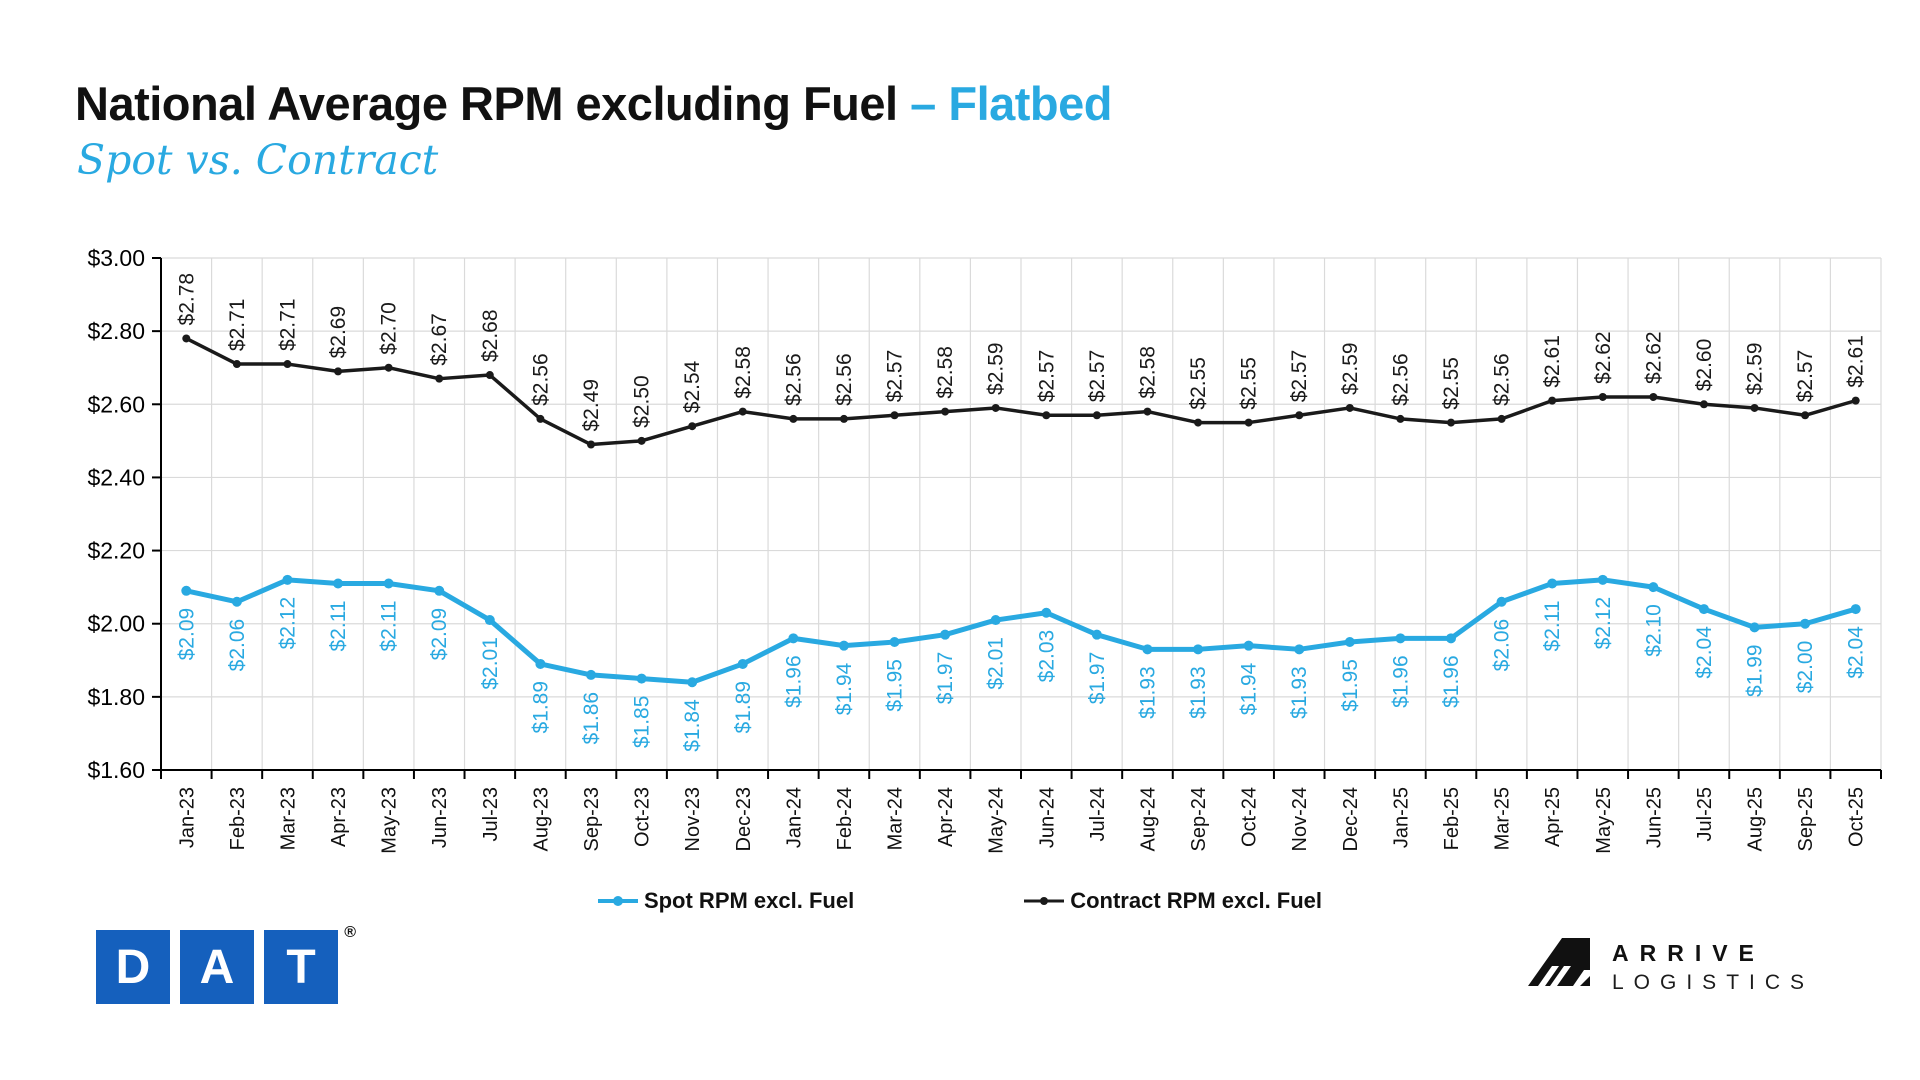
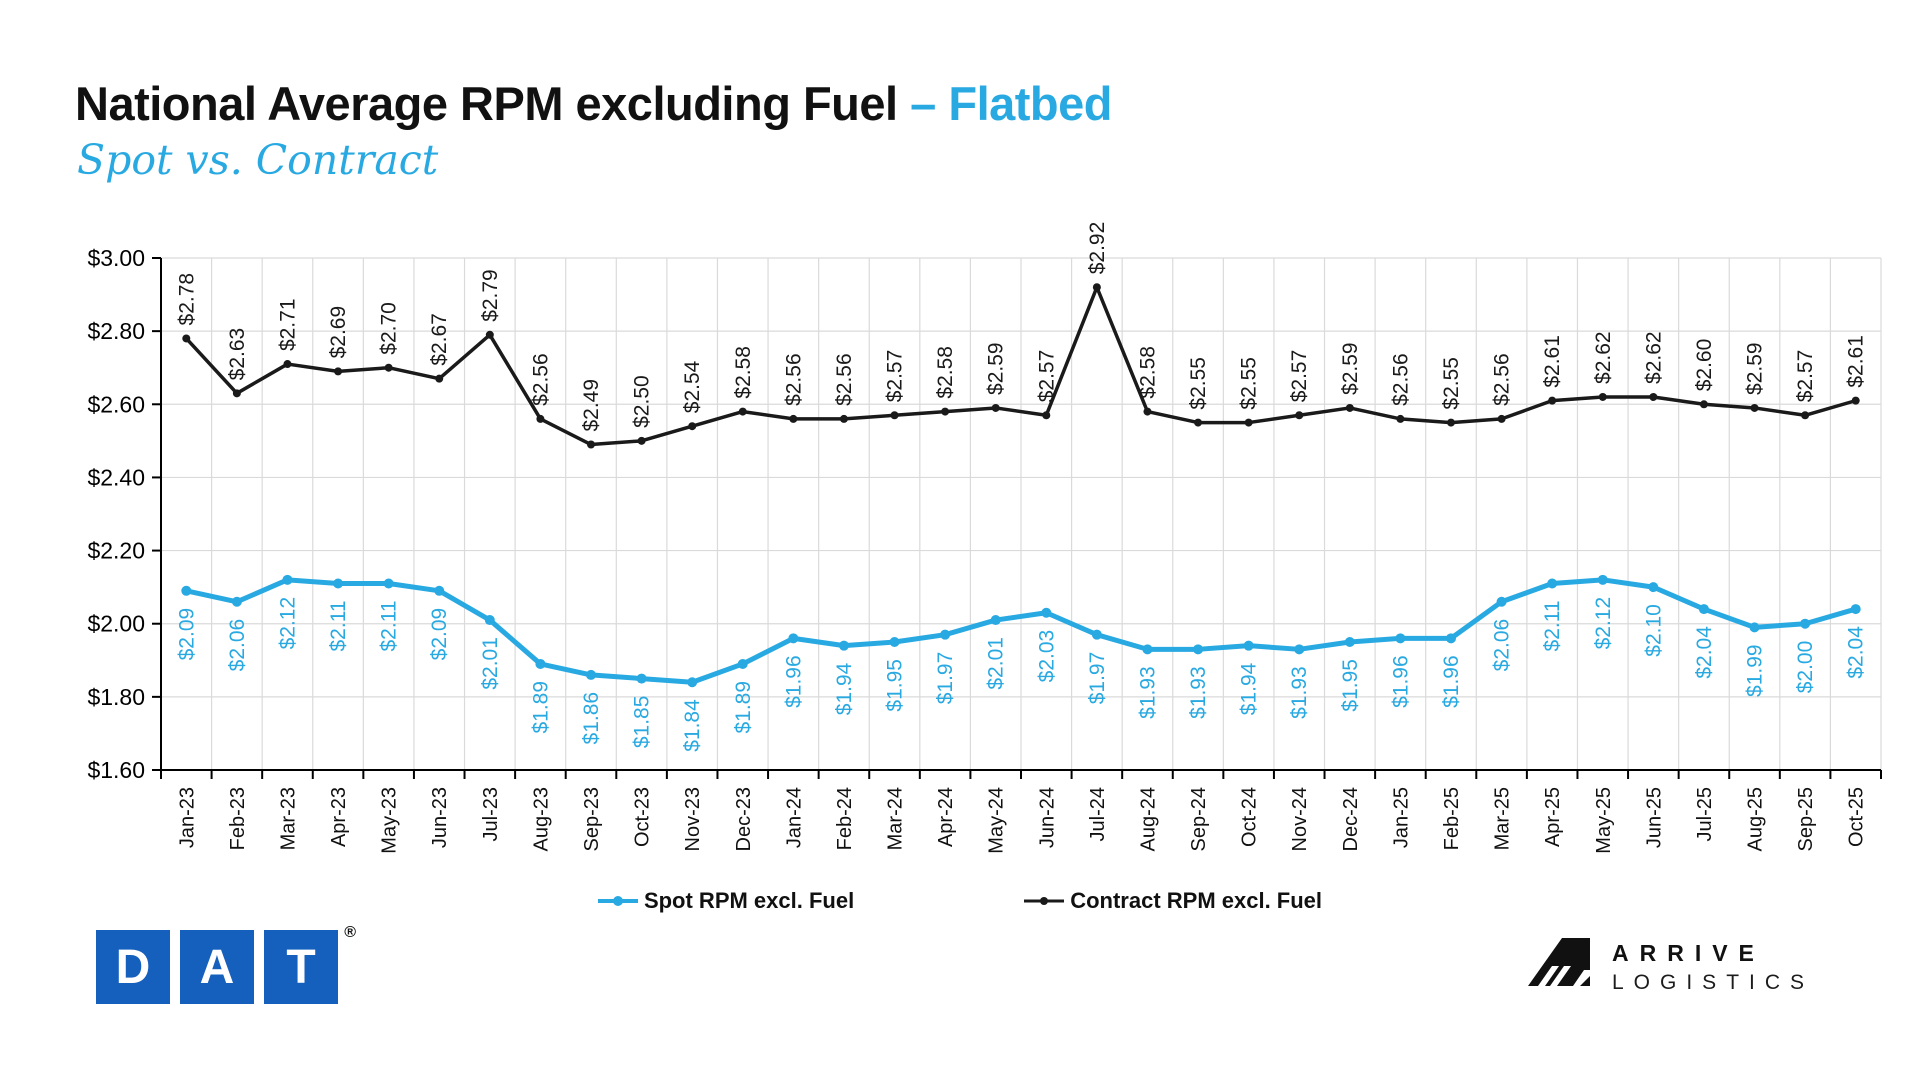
Contract RPM excl. Fuel/Feb-23: $2.71 -> $2.63
Contract RPM excl. Fuel/Jul-23: $2.68 -> $2.79
Contract RPM excl. Fuel/Jul-24: $2.57 -> $2.92
